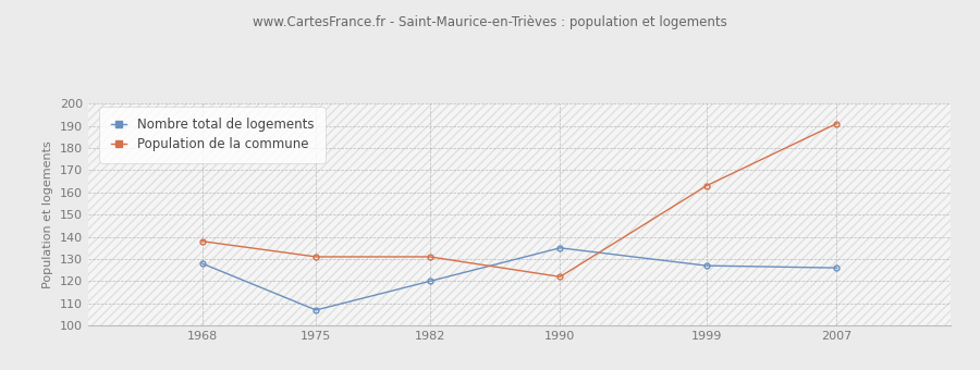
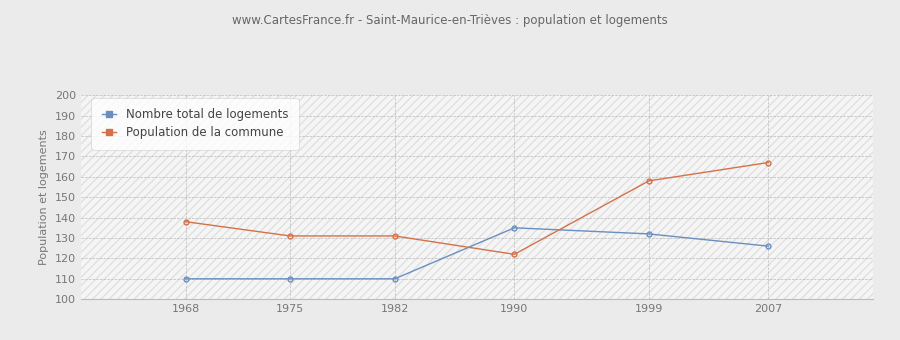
Nombre total de logements/1968: 128 -> 110
Nombre total de logements/1975: 107 -> 110
Nombre total de logements/1982: 120 -> 110
Nombre total de logements/1999: 127 -> 132
Population de la commune/1999: 163 -> 158
Population de la commune/2007: 191 -> 167
